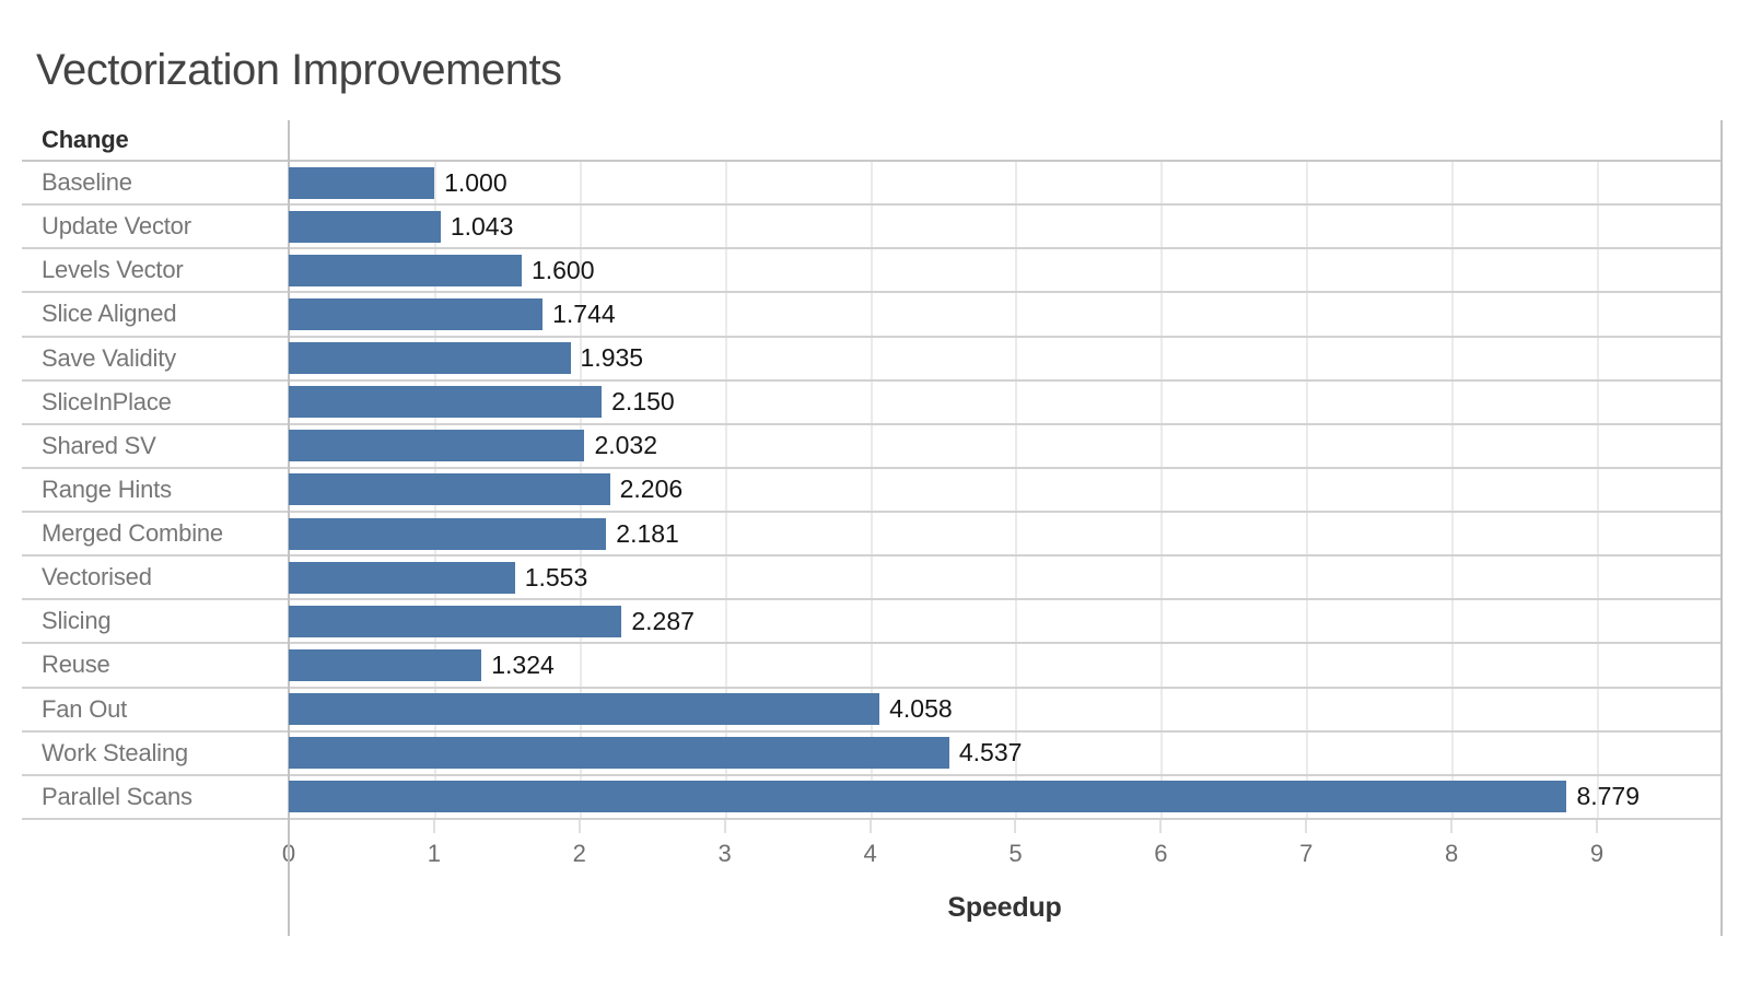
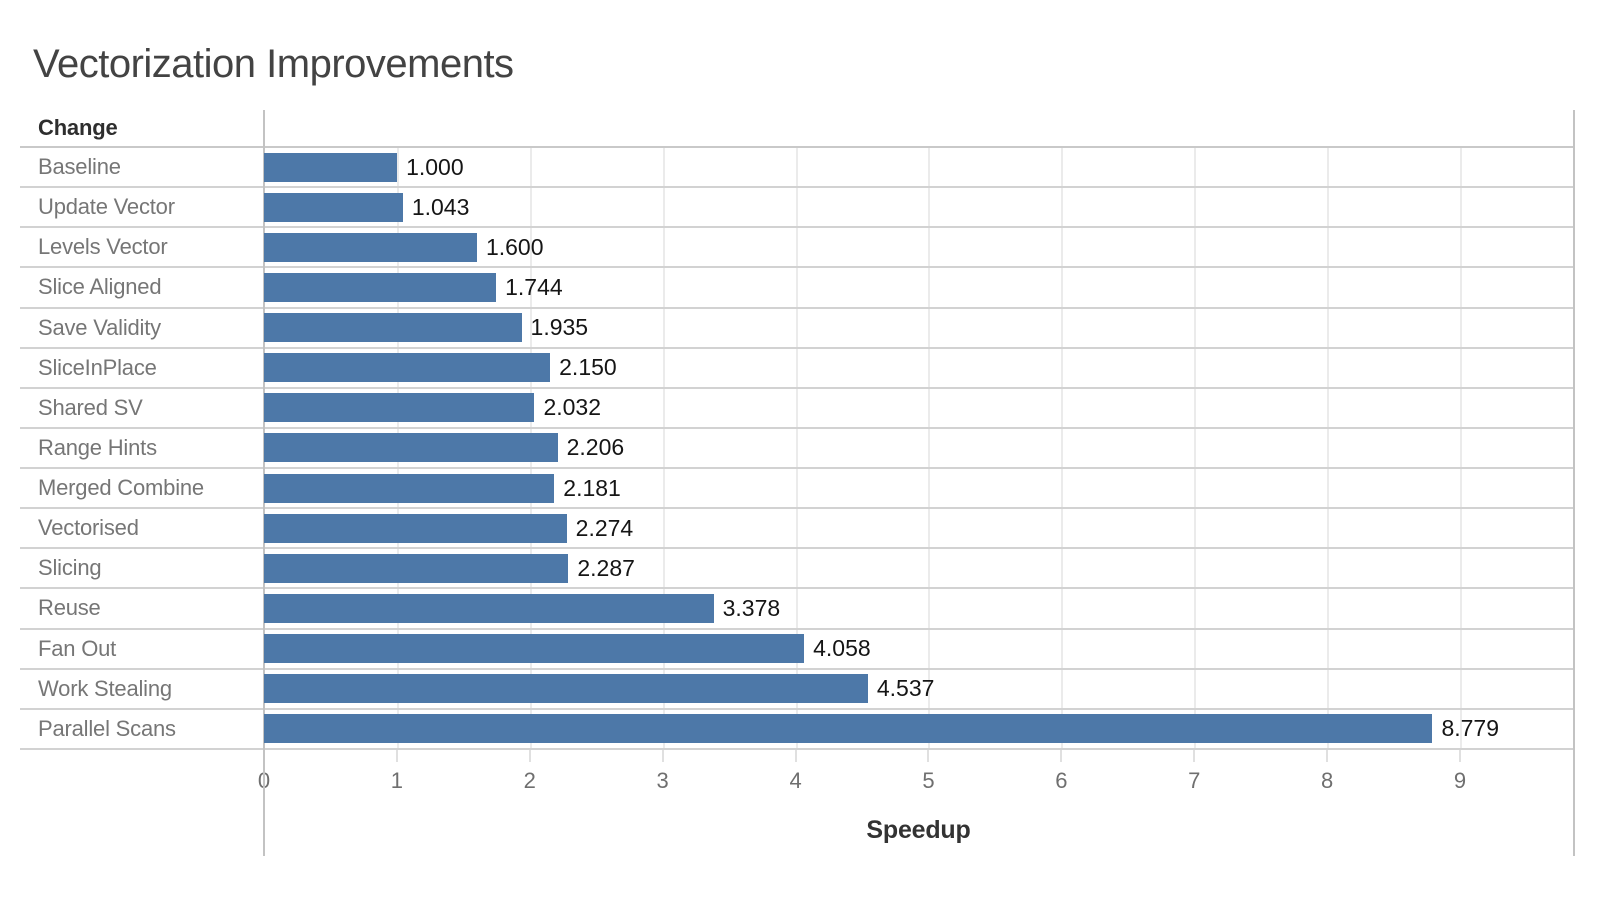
Vectorised: 1.553 -> 2.274
Reuse: 1.324 -> 3.378
